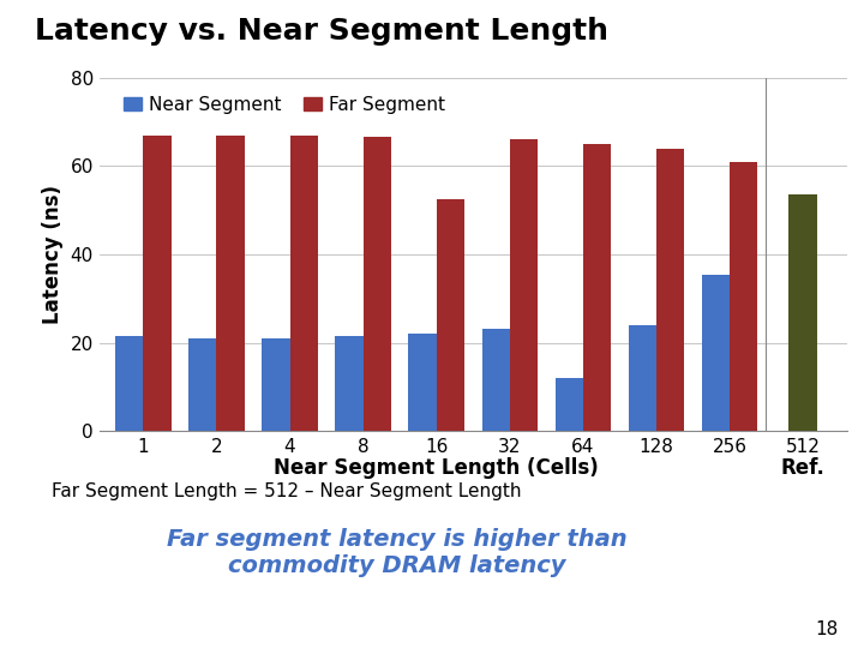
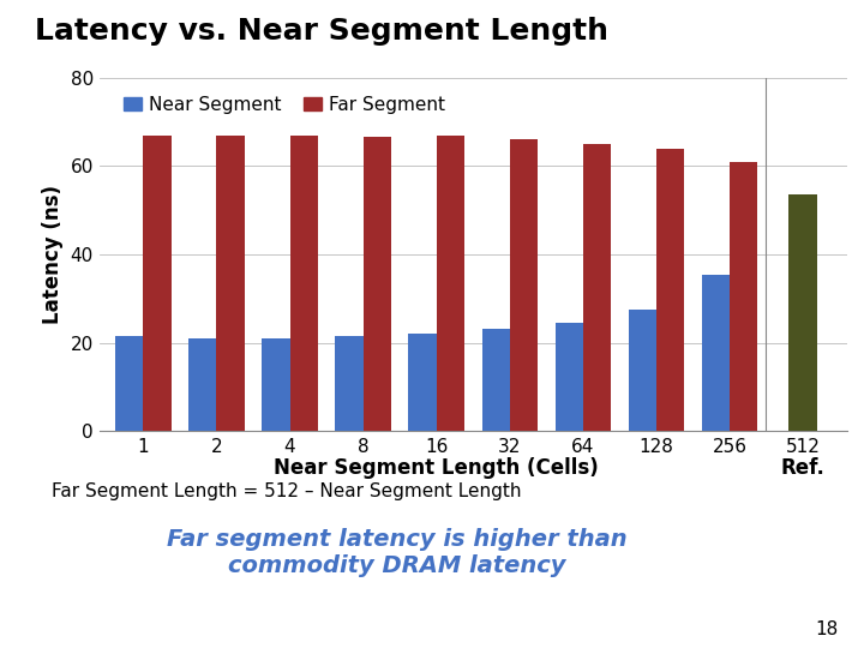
Far Segment/16: 52.5 -> 67.0
Near Segment/64: 12.0 -> 24.5
Near Segment/128: 24.0 -> 27.5
